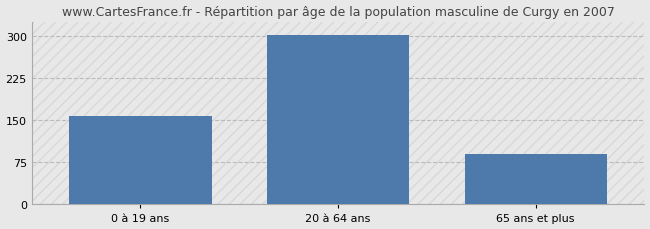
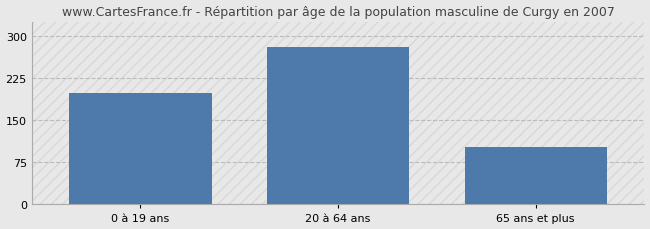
0 à 19 ans: 157 -> 198
20 à 64 ans: 301 -> 280
65 ans et plus: 90 -> 102
